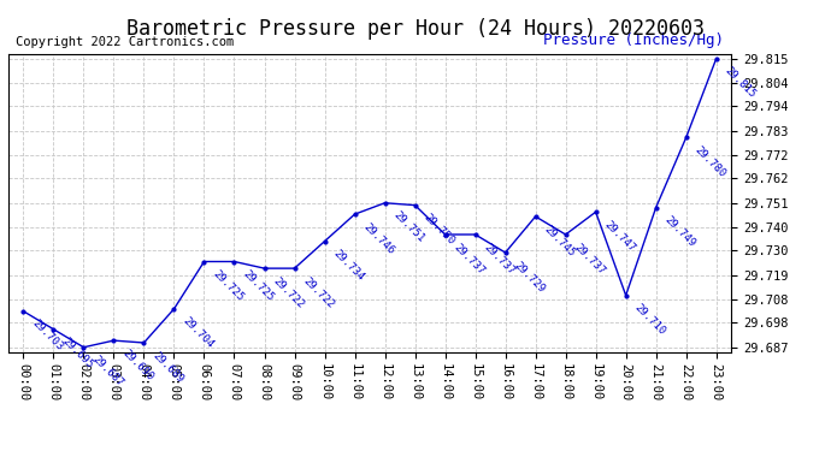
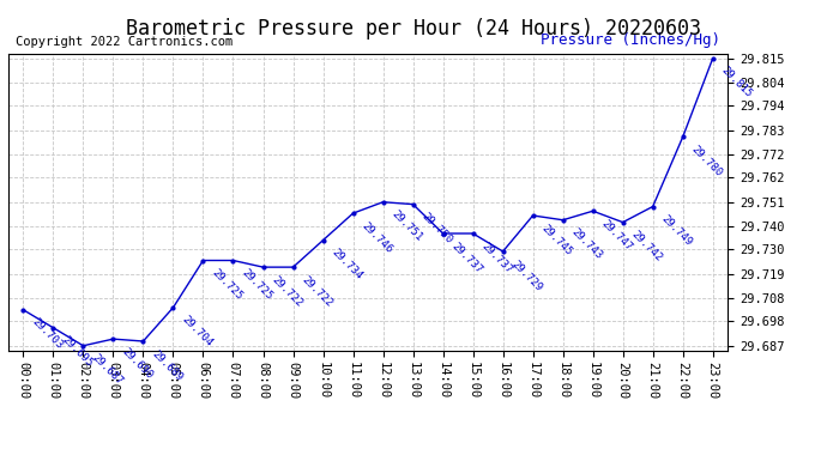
18:00: 29.737 -> 29.743
20:00: 29.710 -> 29.742
